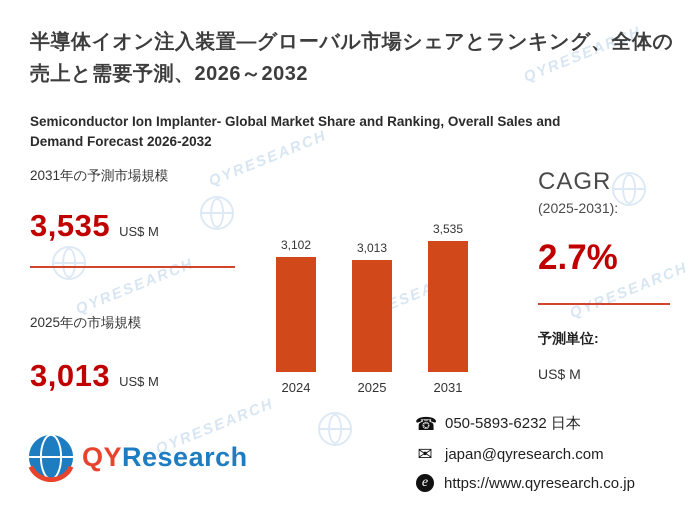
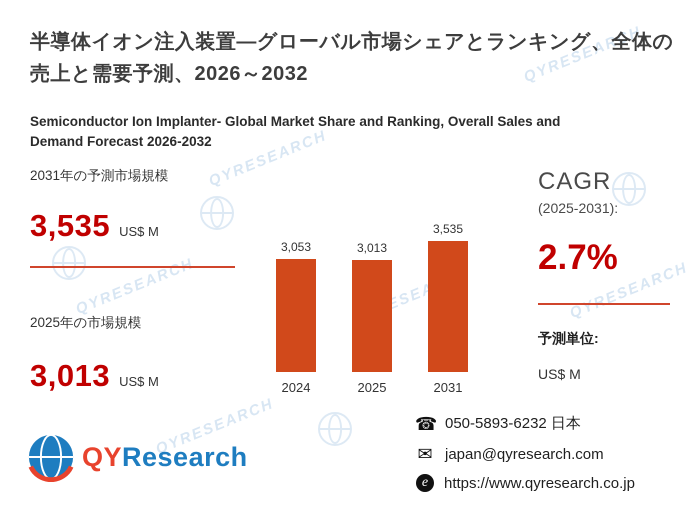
2024: 3,102 -> 3,053
